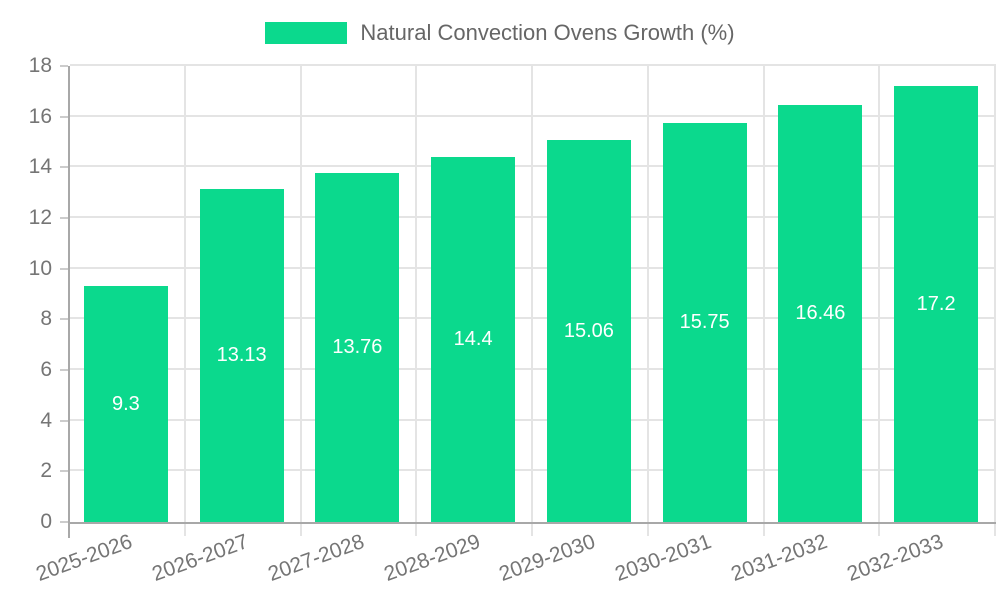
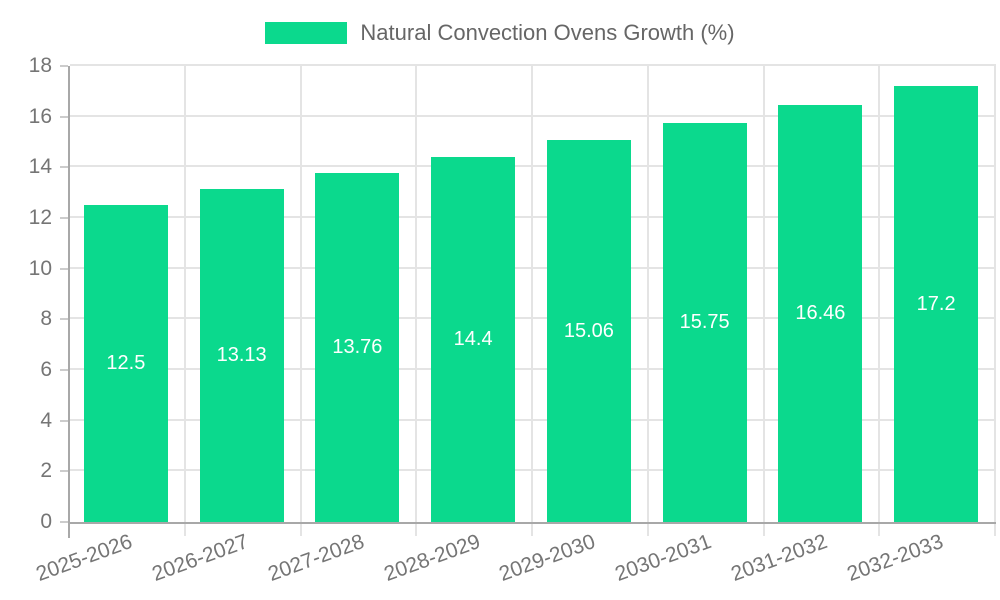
2025-2026: 9.3 -> 12.5
